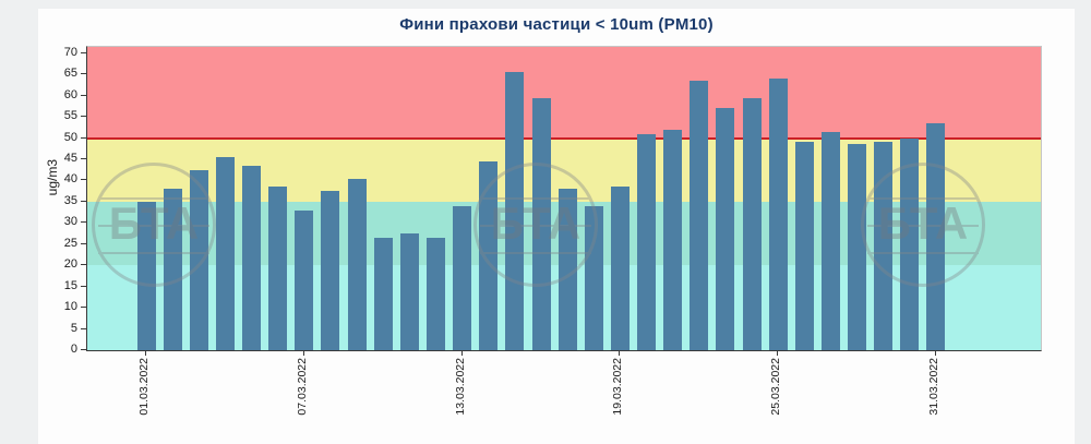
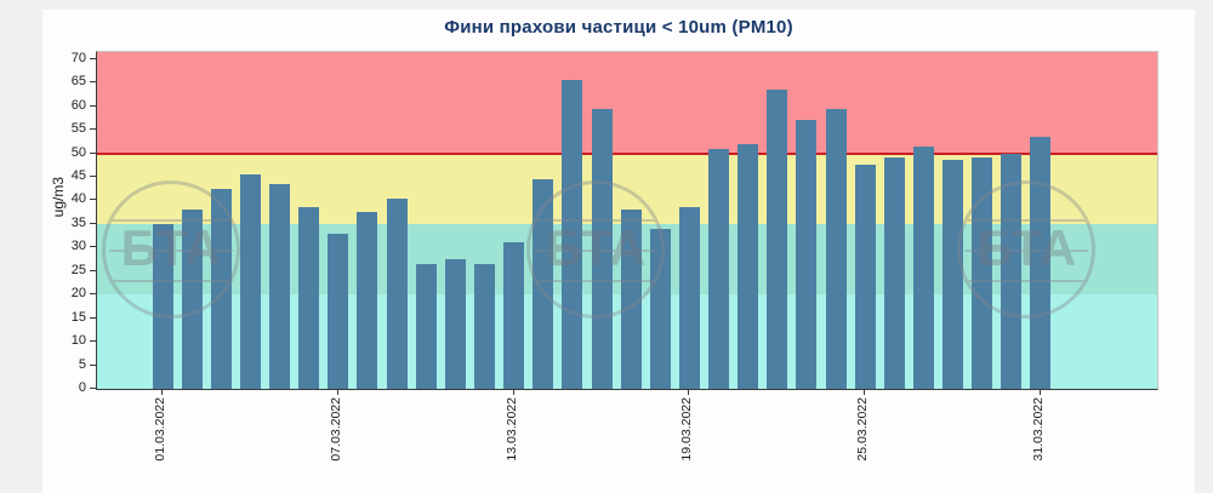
13.03.2022: 34 -> 31
25.03.2022: 64 -> 48
